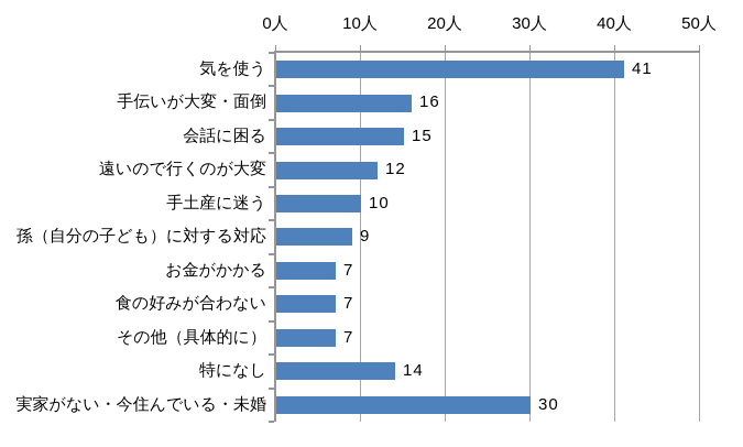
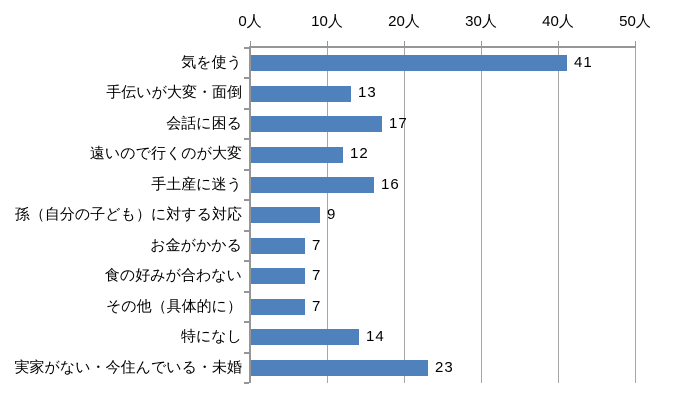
手伝いが大変・面倒: 16 -> 13
会話に困る: 15 -> 17
手土産に迷う: 10 -> 16
実家がない・今住んでいる・未婚: 30 -> 23
